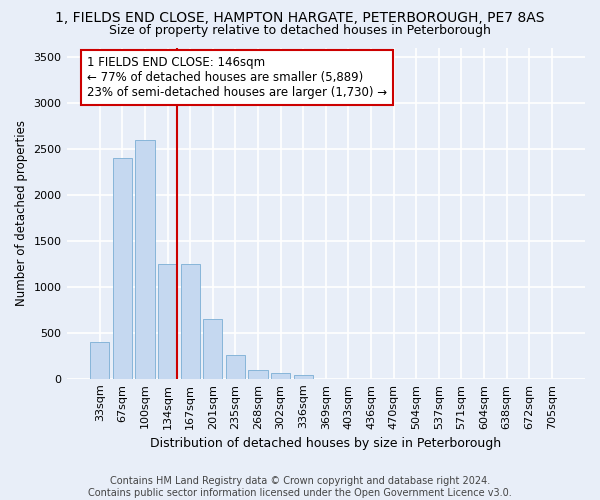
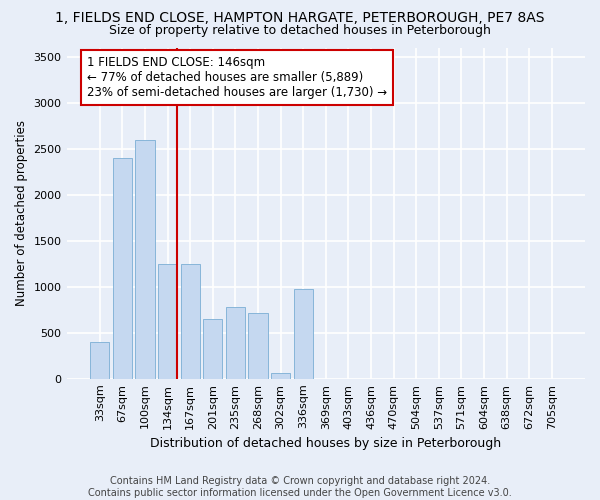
235sqm: 260 -> 780
268sqm: 100 -> 720
336sqm: 40 -> 980
